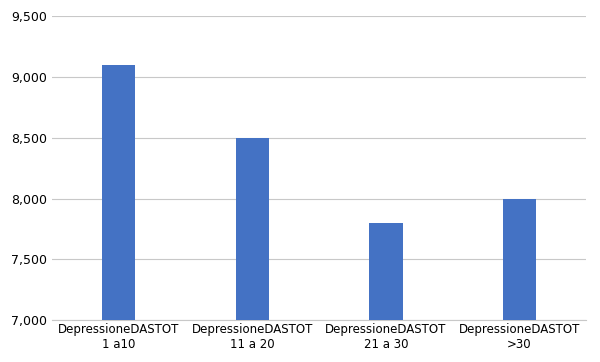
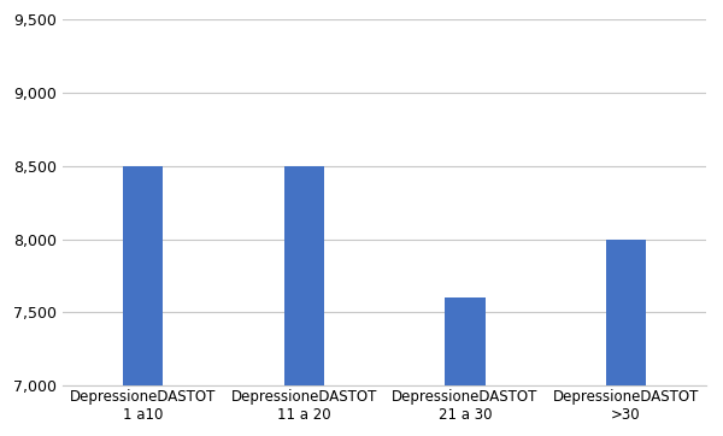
DepressioneDASTOT 1 a10: 9,100 -> 8,500
DepressioneDASTOT 21 a 30: 7,800 -> 7,600
